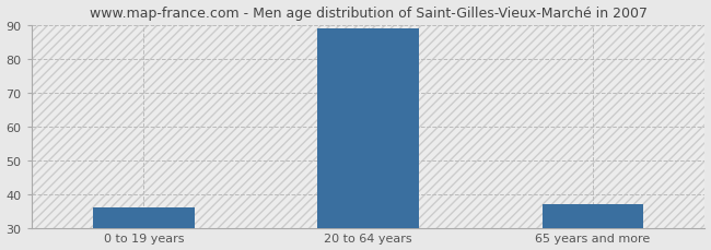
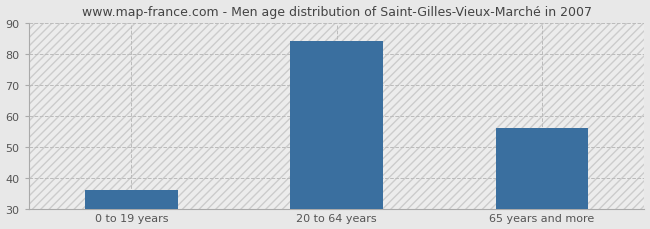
20 to 64 years: 89 -> 84
65 years and more: 37 -> 56
